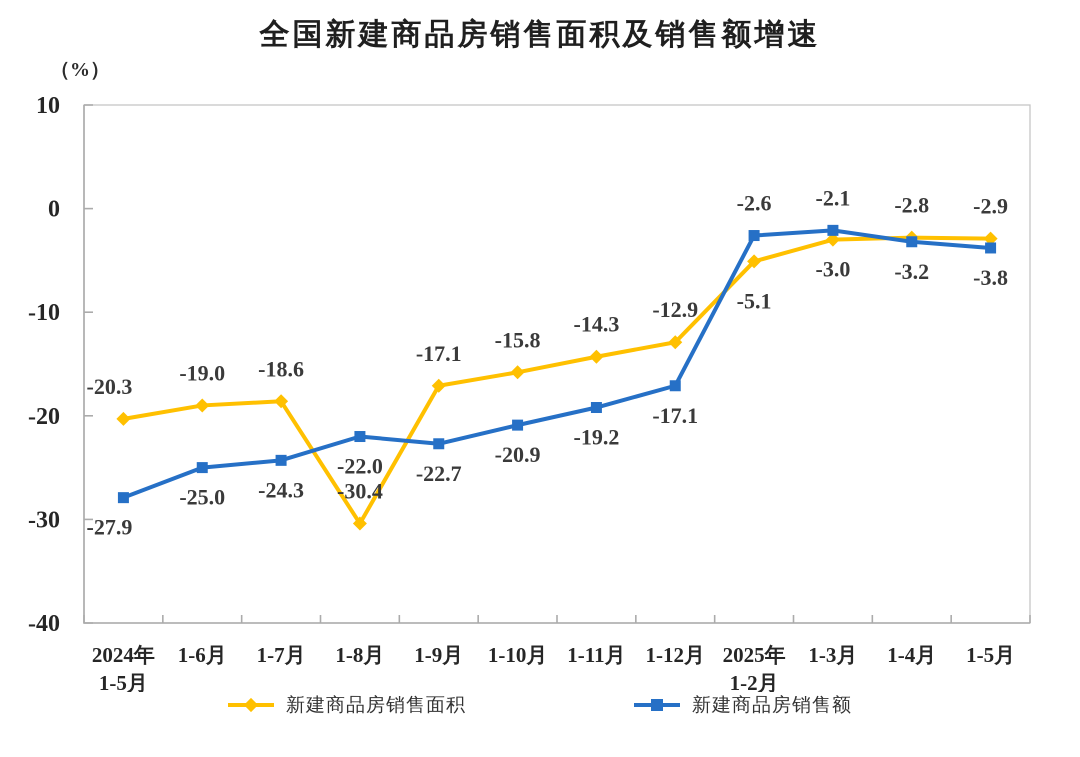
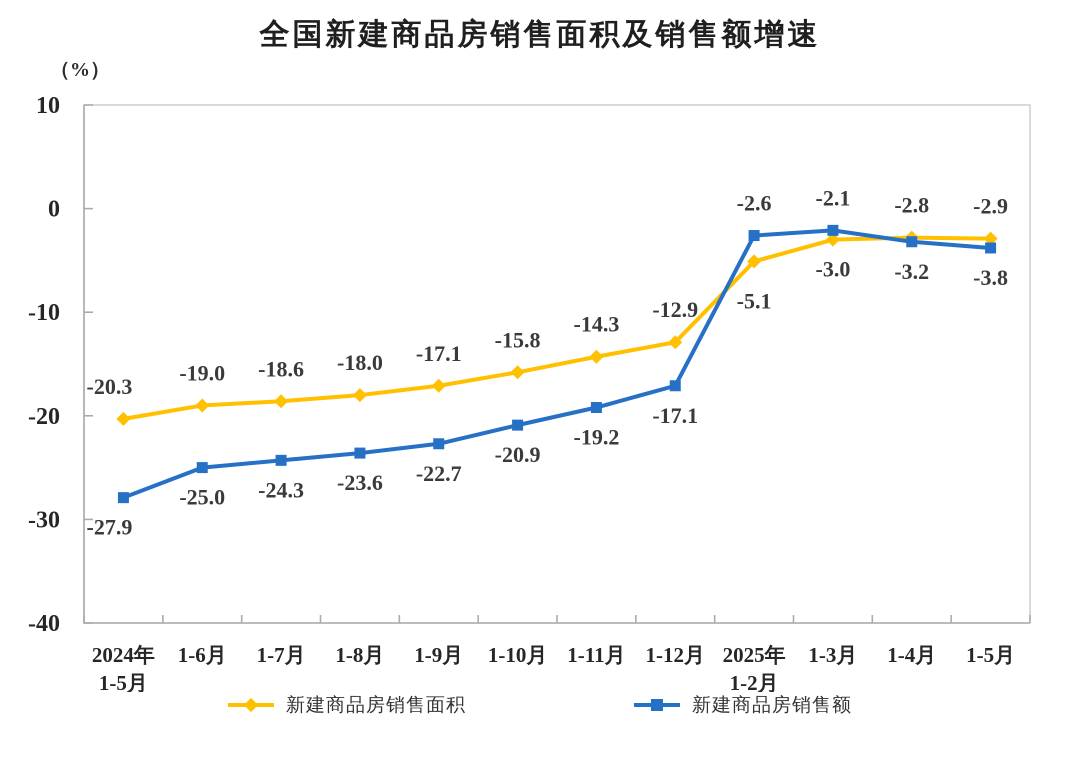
新建商品房销售面积/1-8月: -30.4 -> -18.0
新建商品房销售额/1-8月: -22.0 -> -23.6
